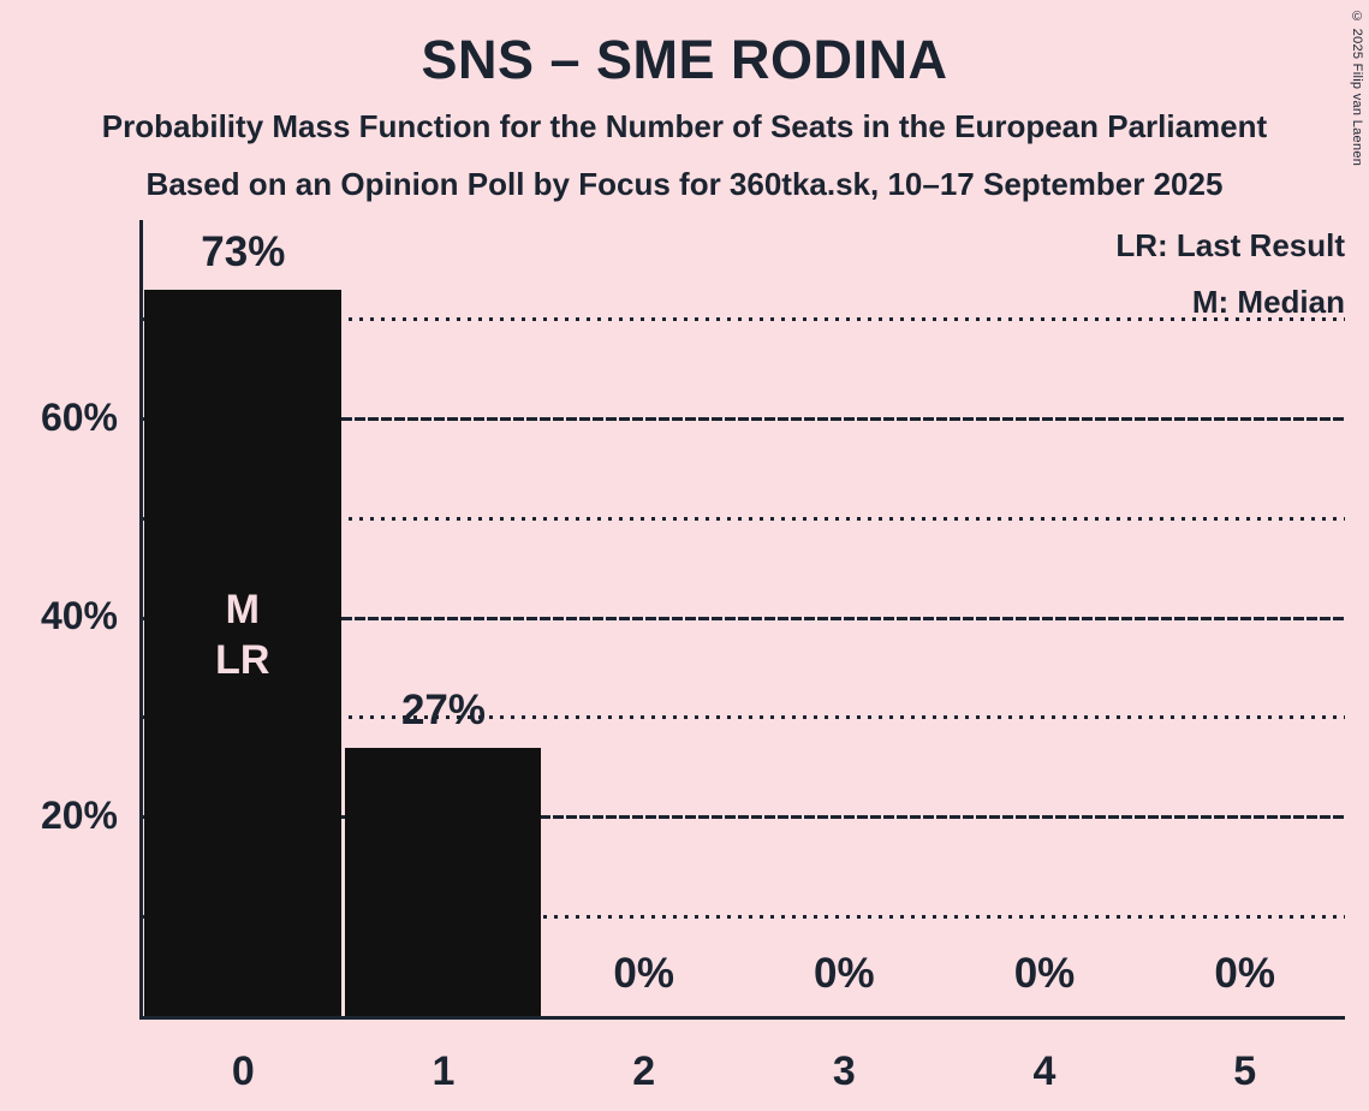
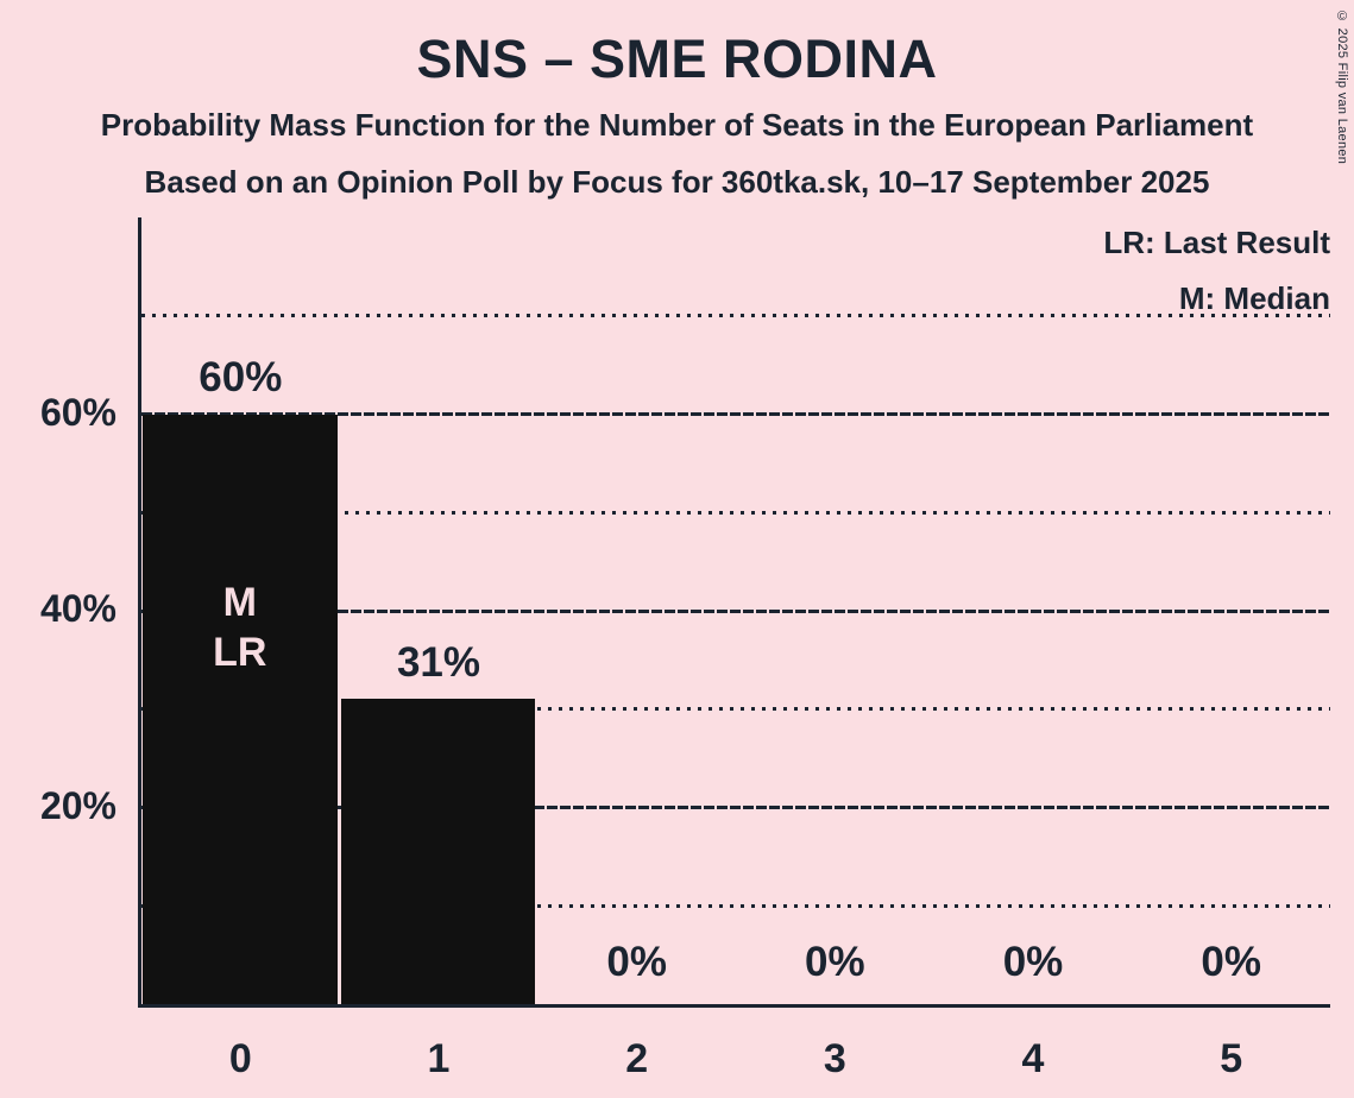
0: 73% -> 60%
1: 27% -> 31%
